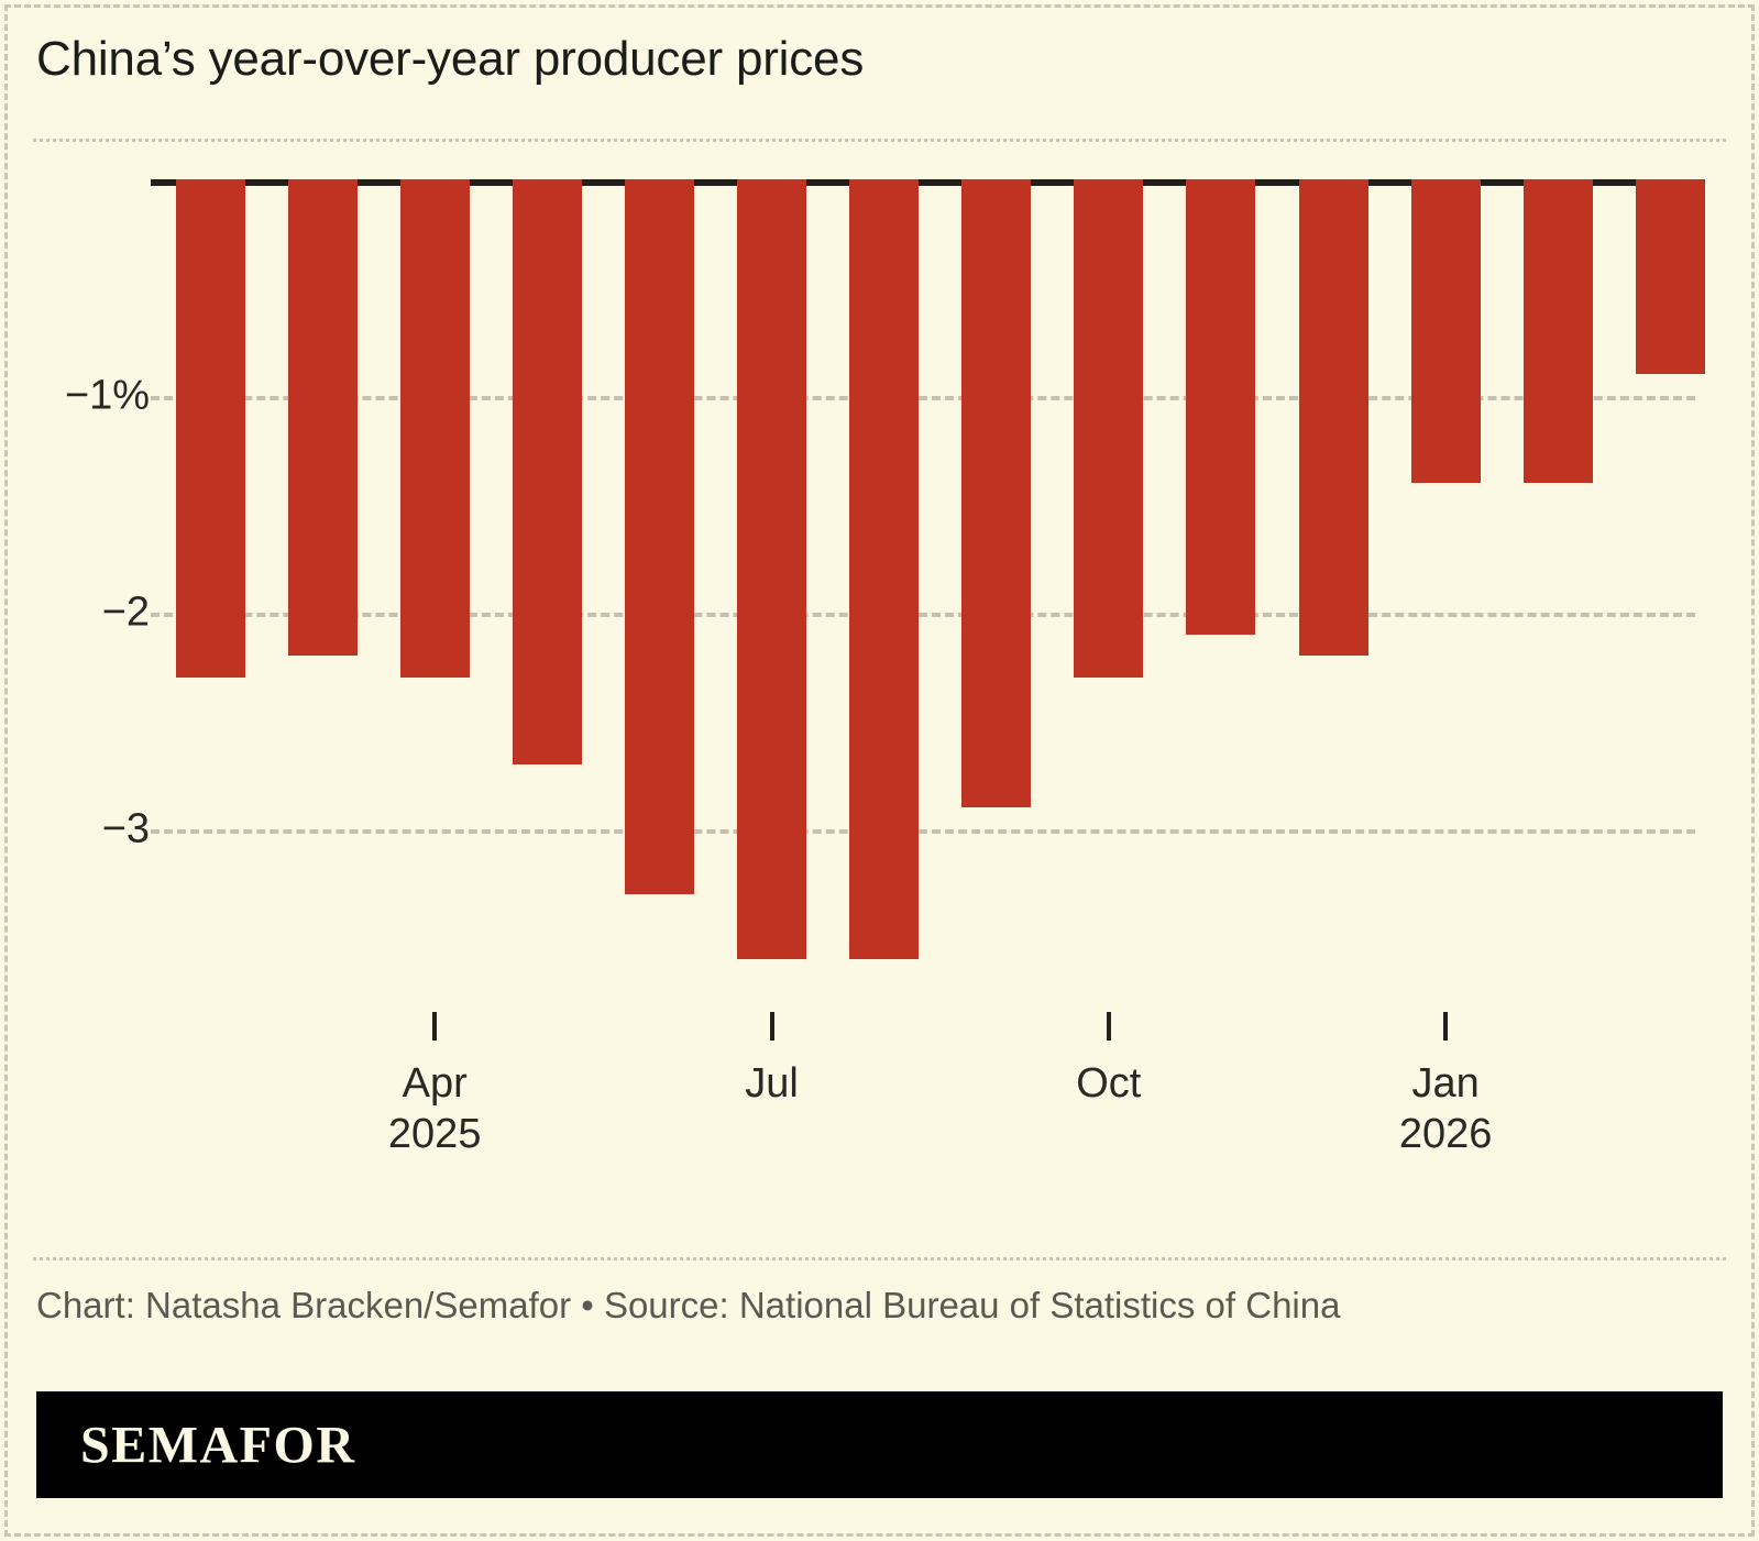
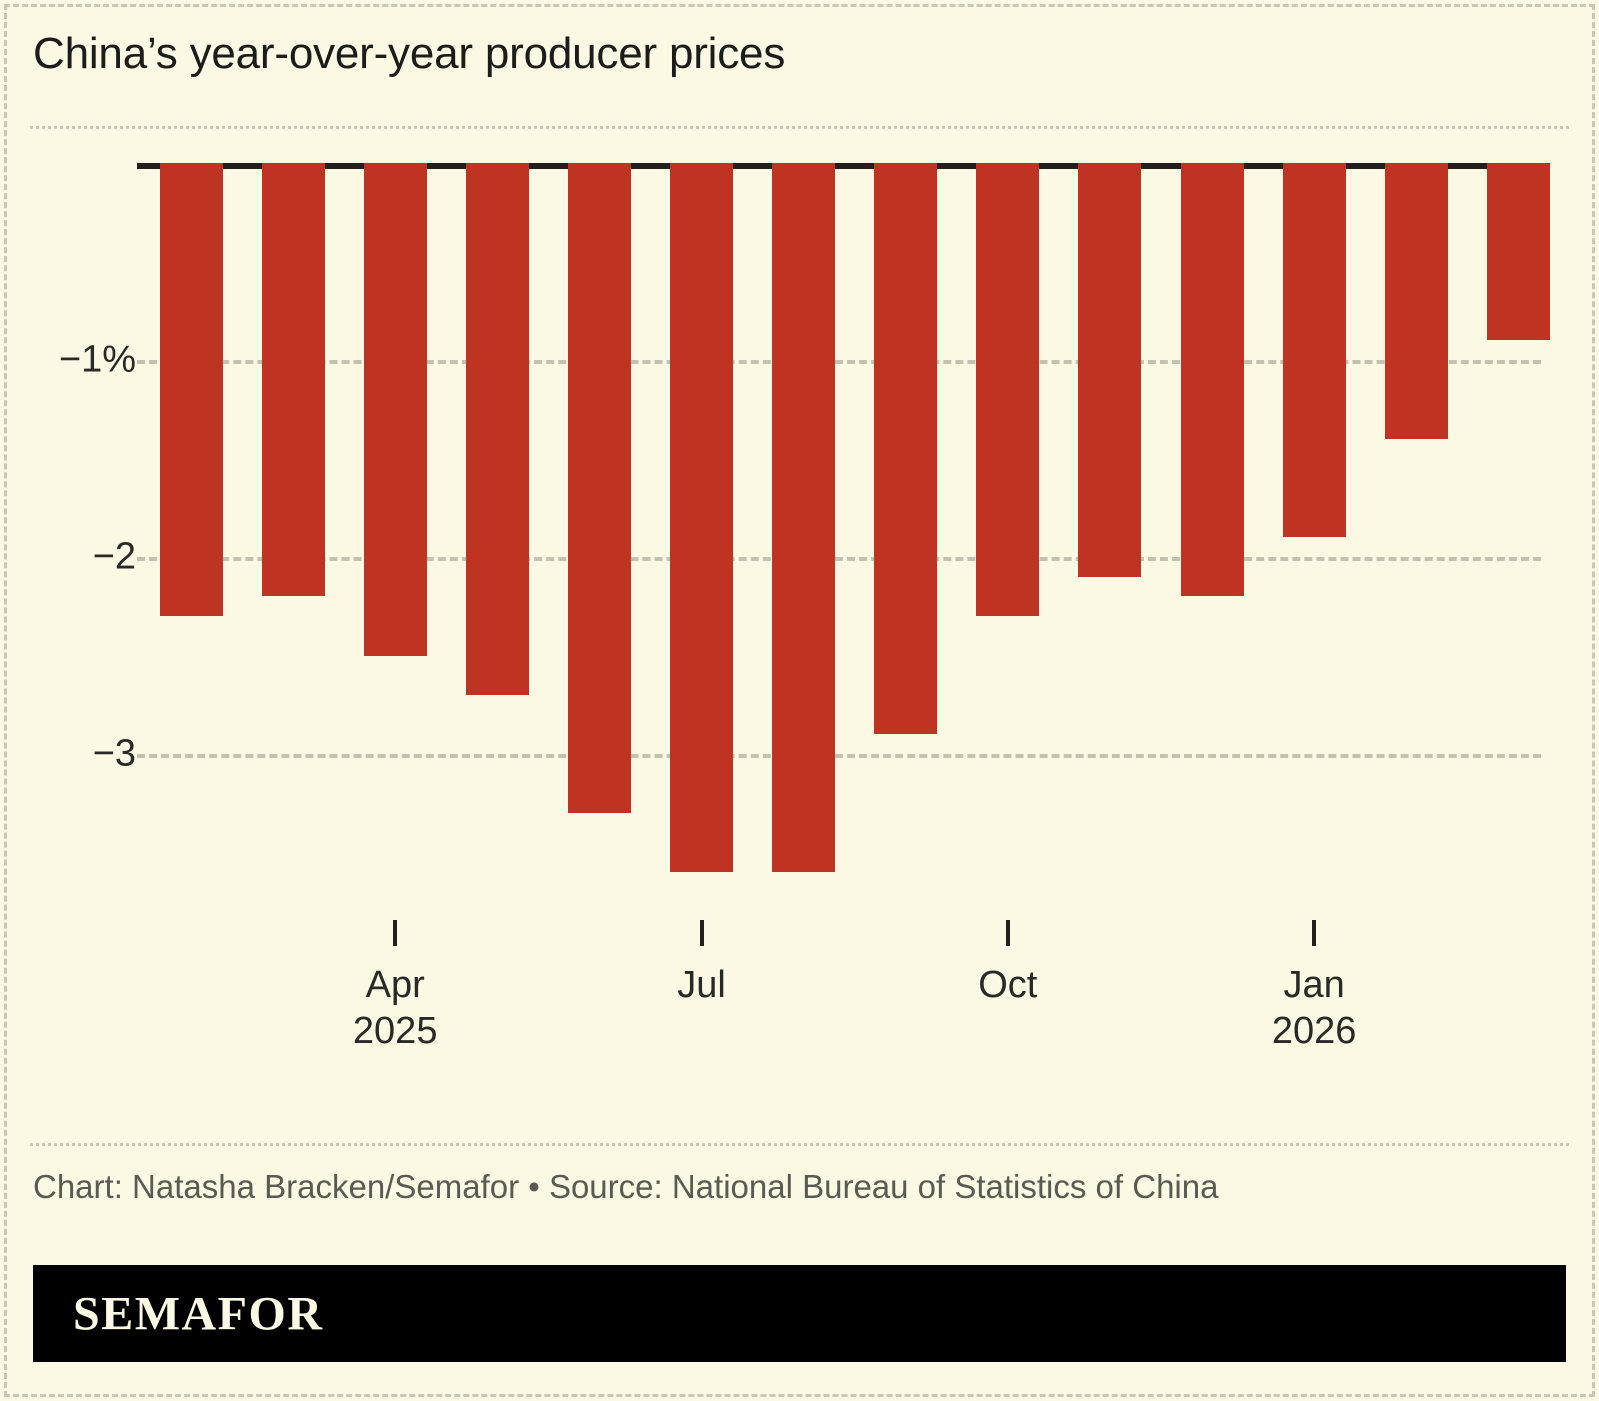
Apr 2025: -2.3% -> -2.5%
Jan 2026: -1.4% -> -1.9%
